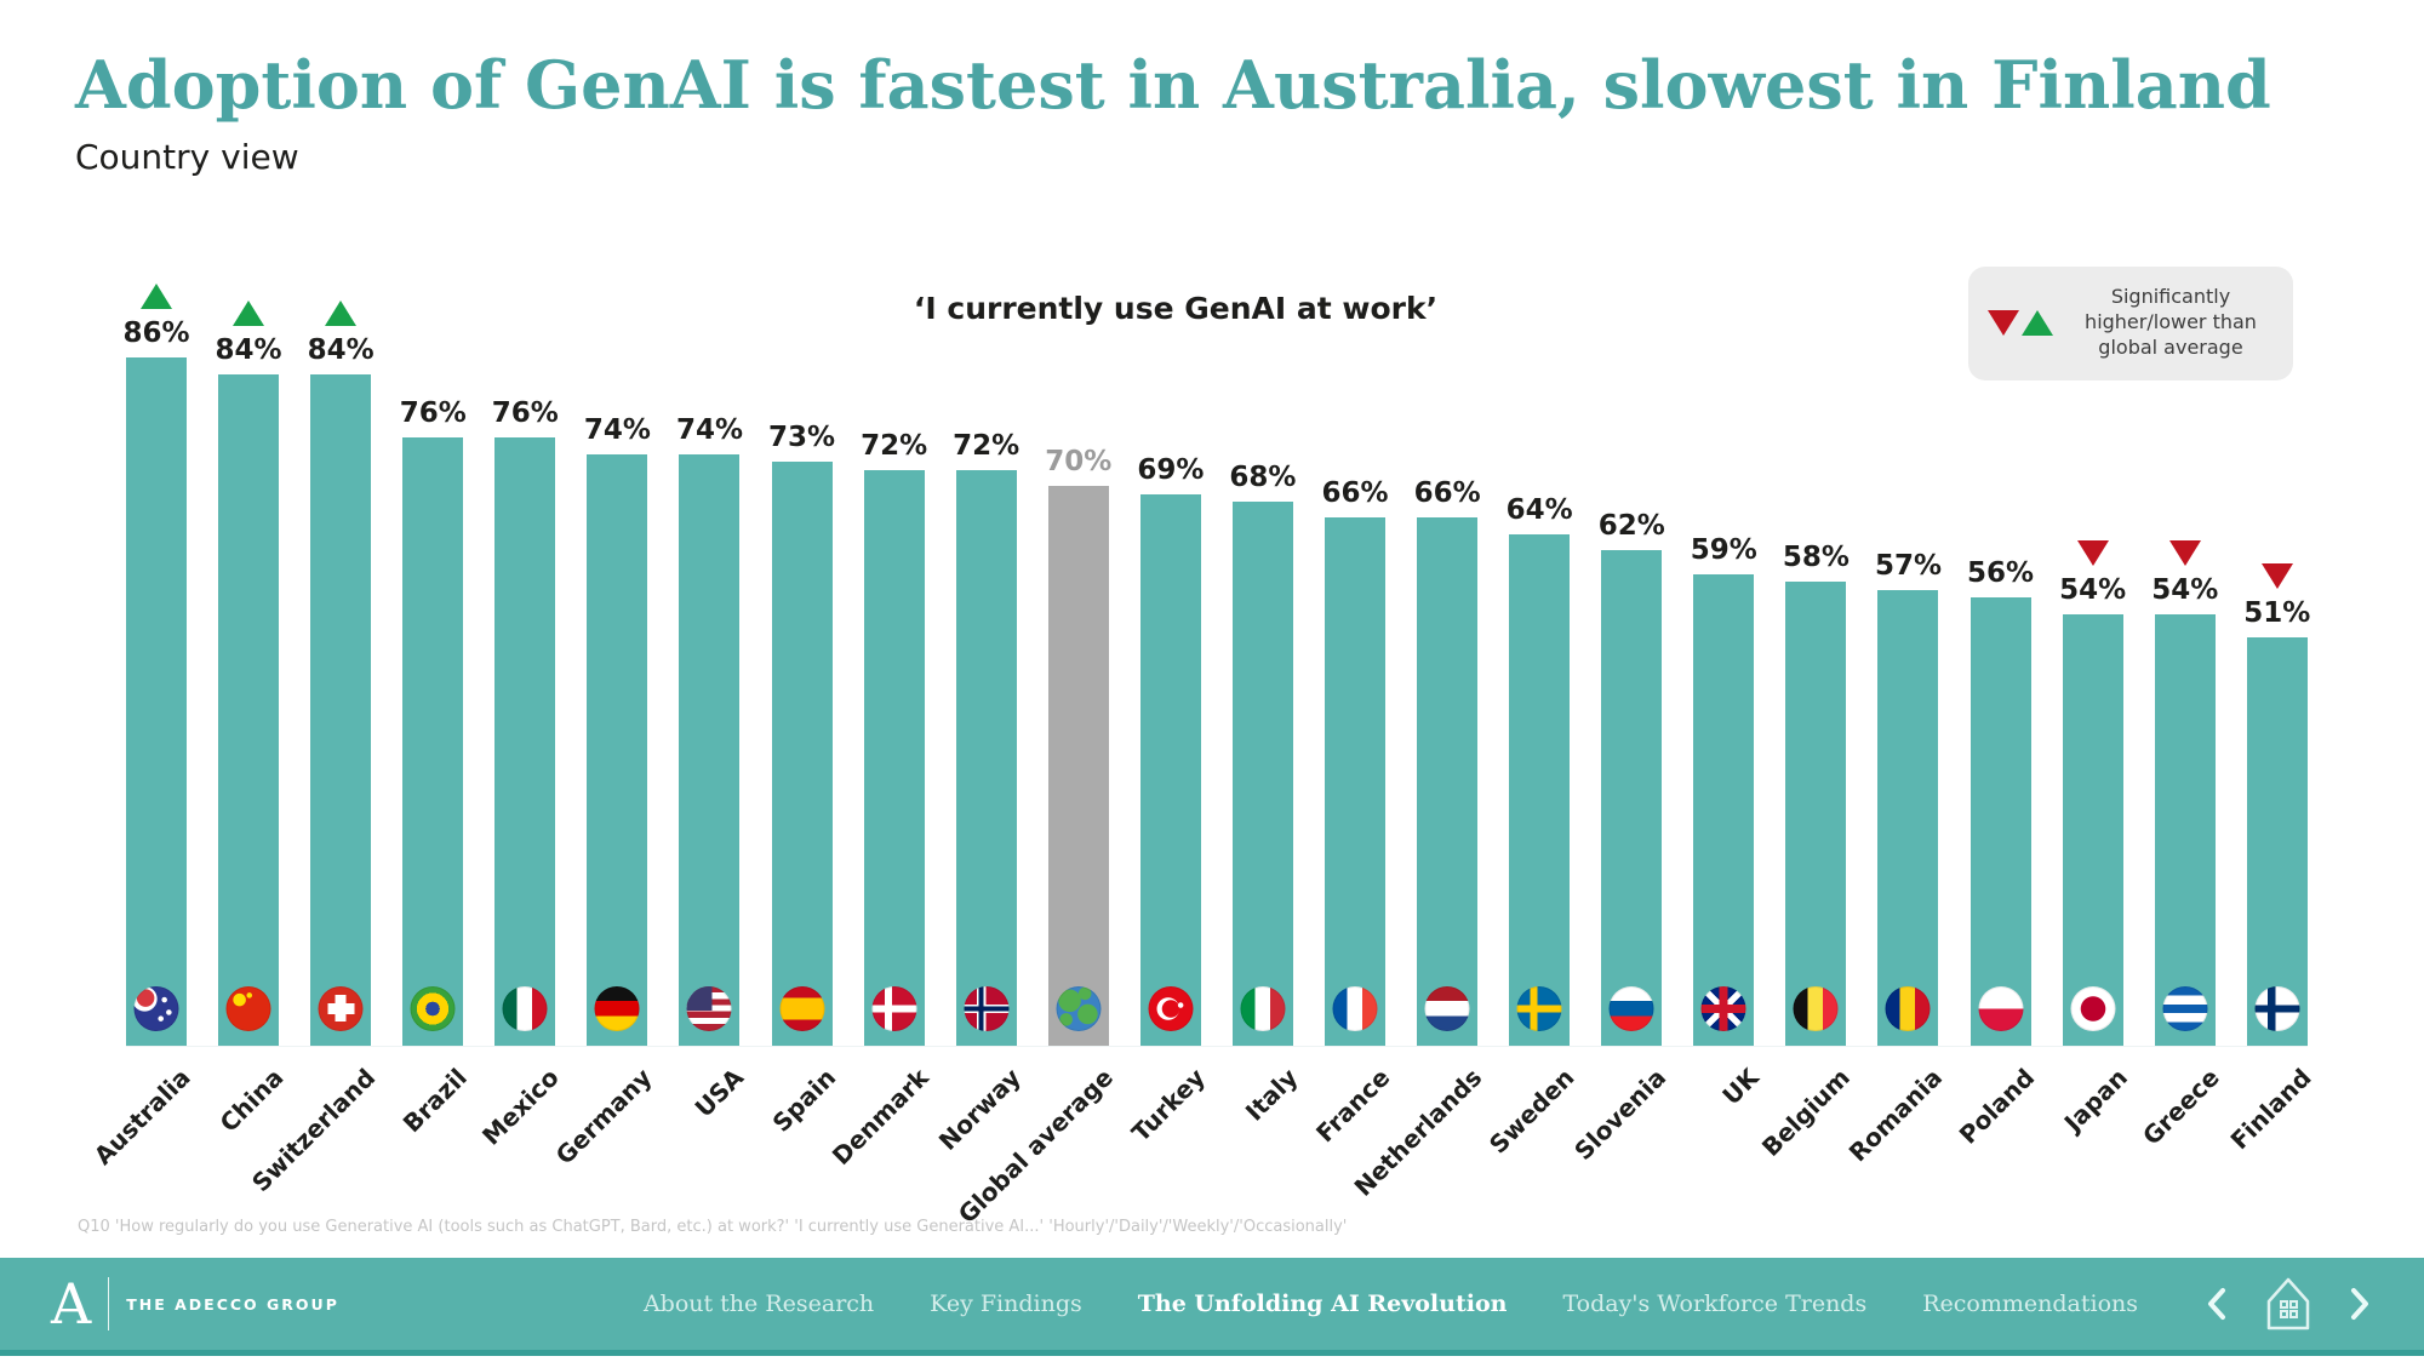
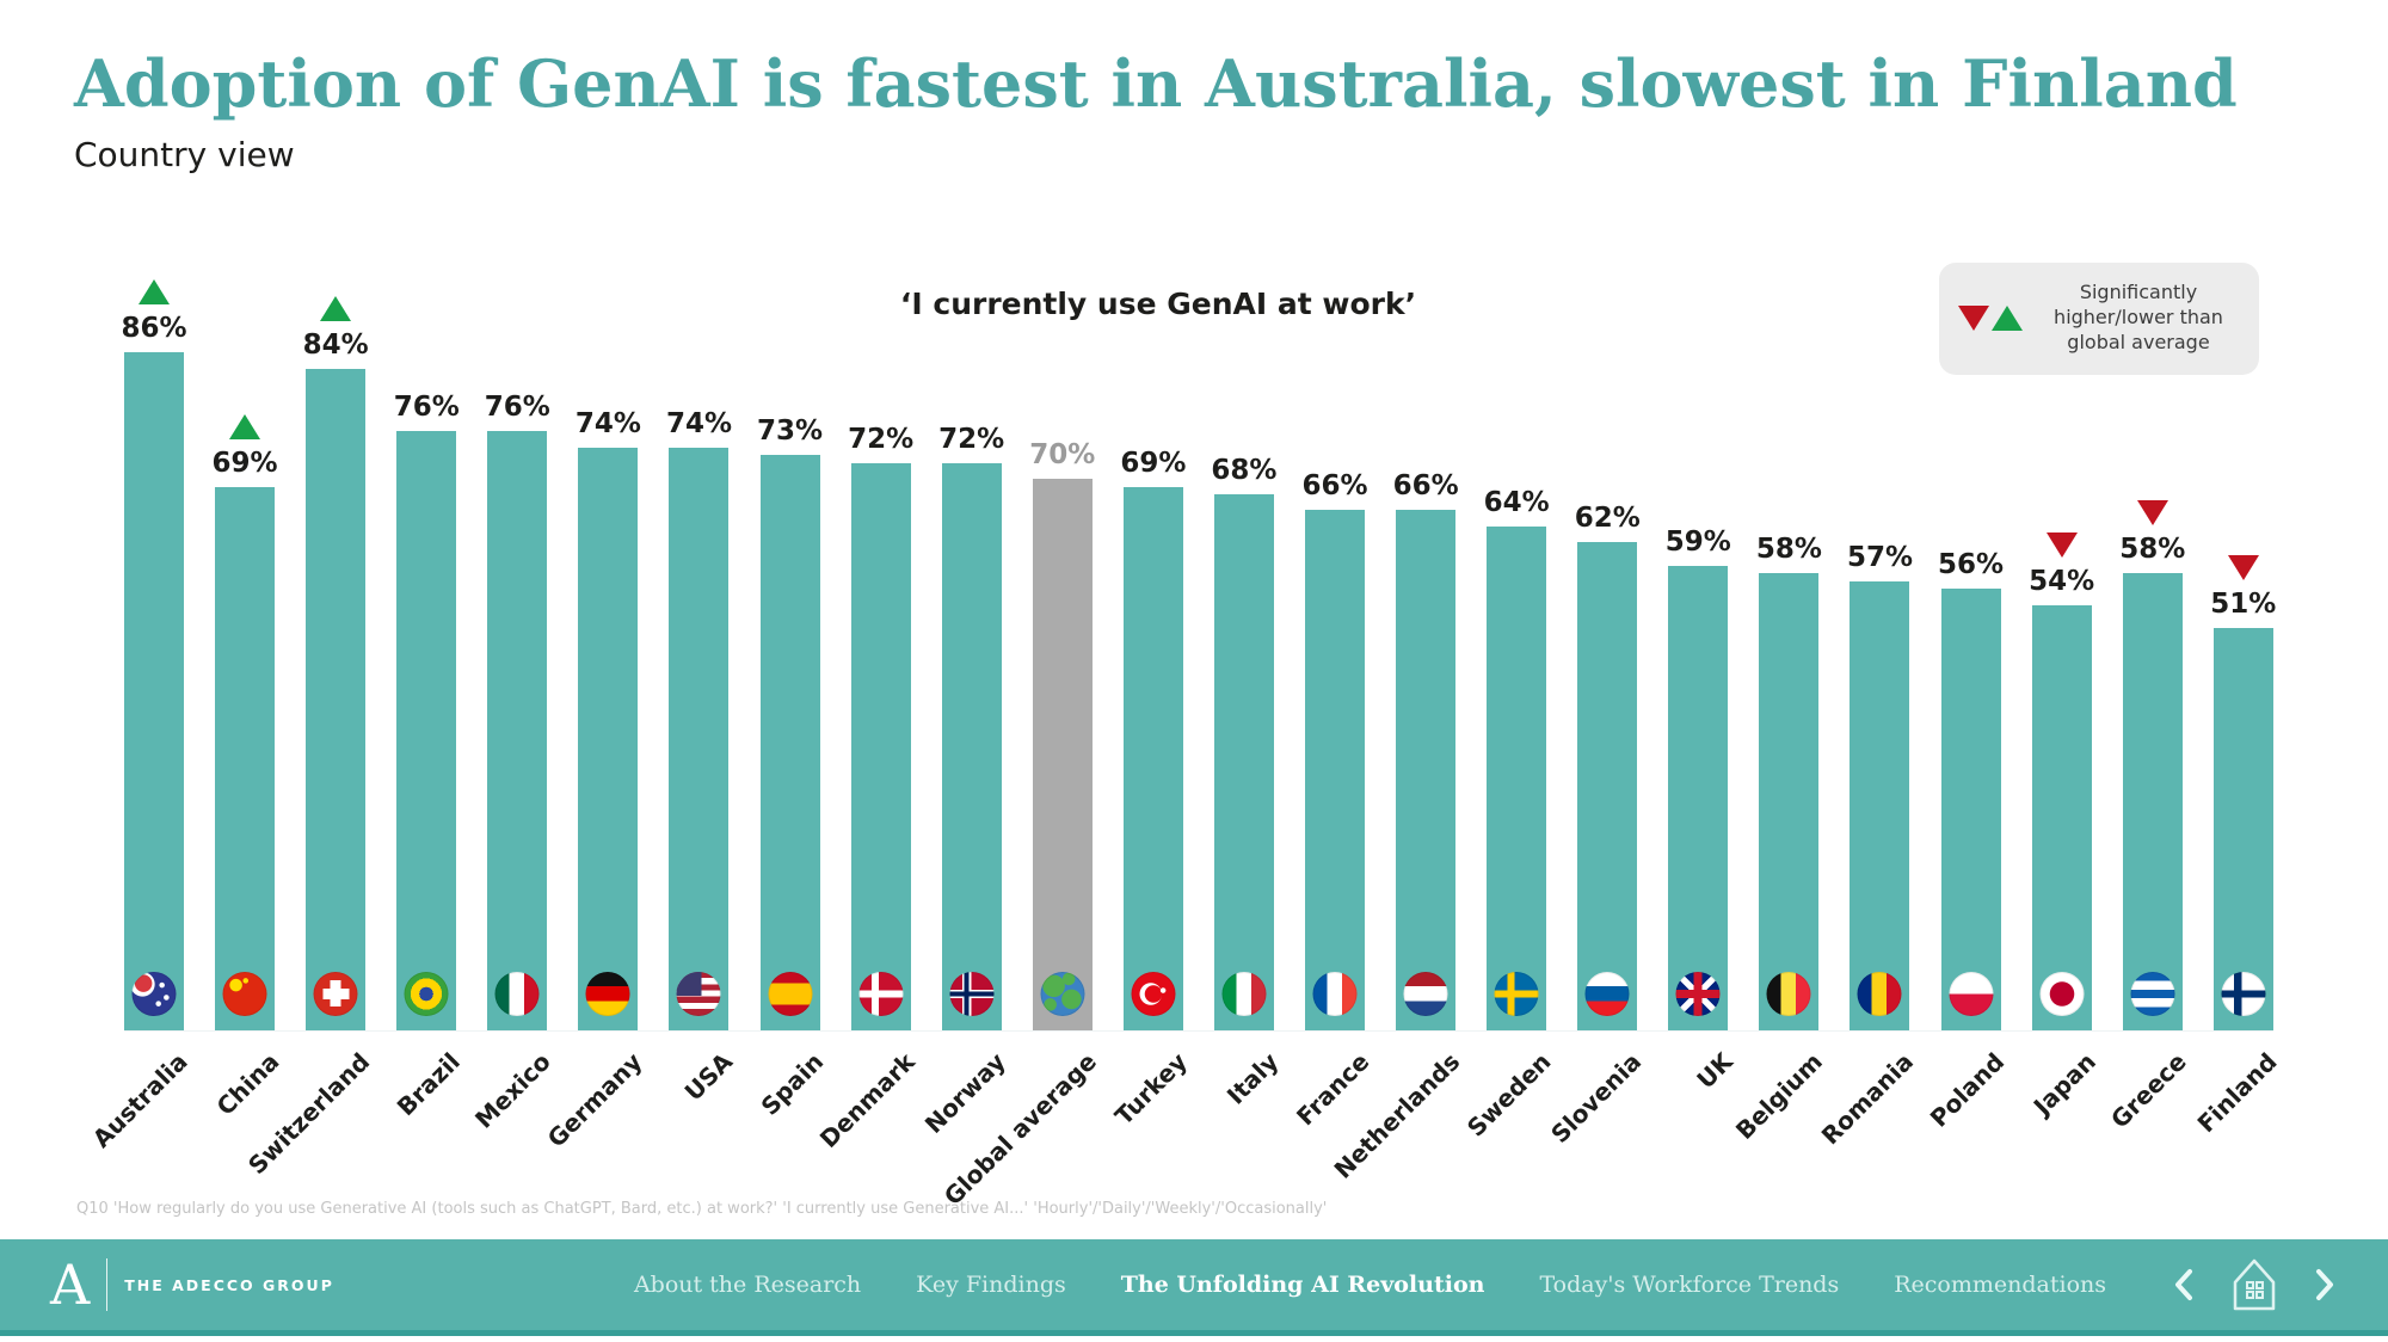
China: 84% -> 69%
Greece: 54% -> 58%
